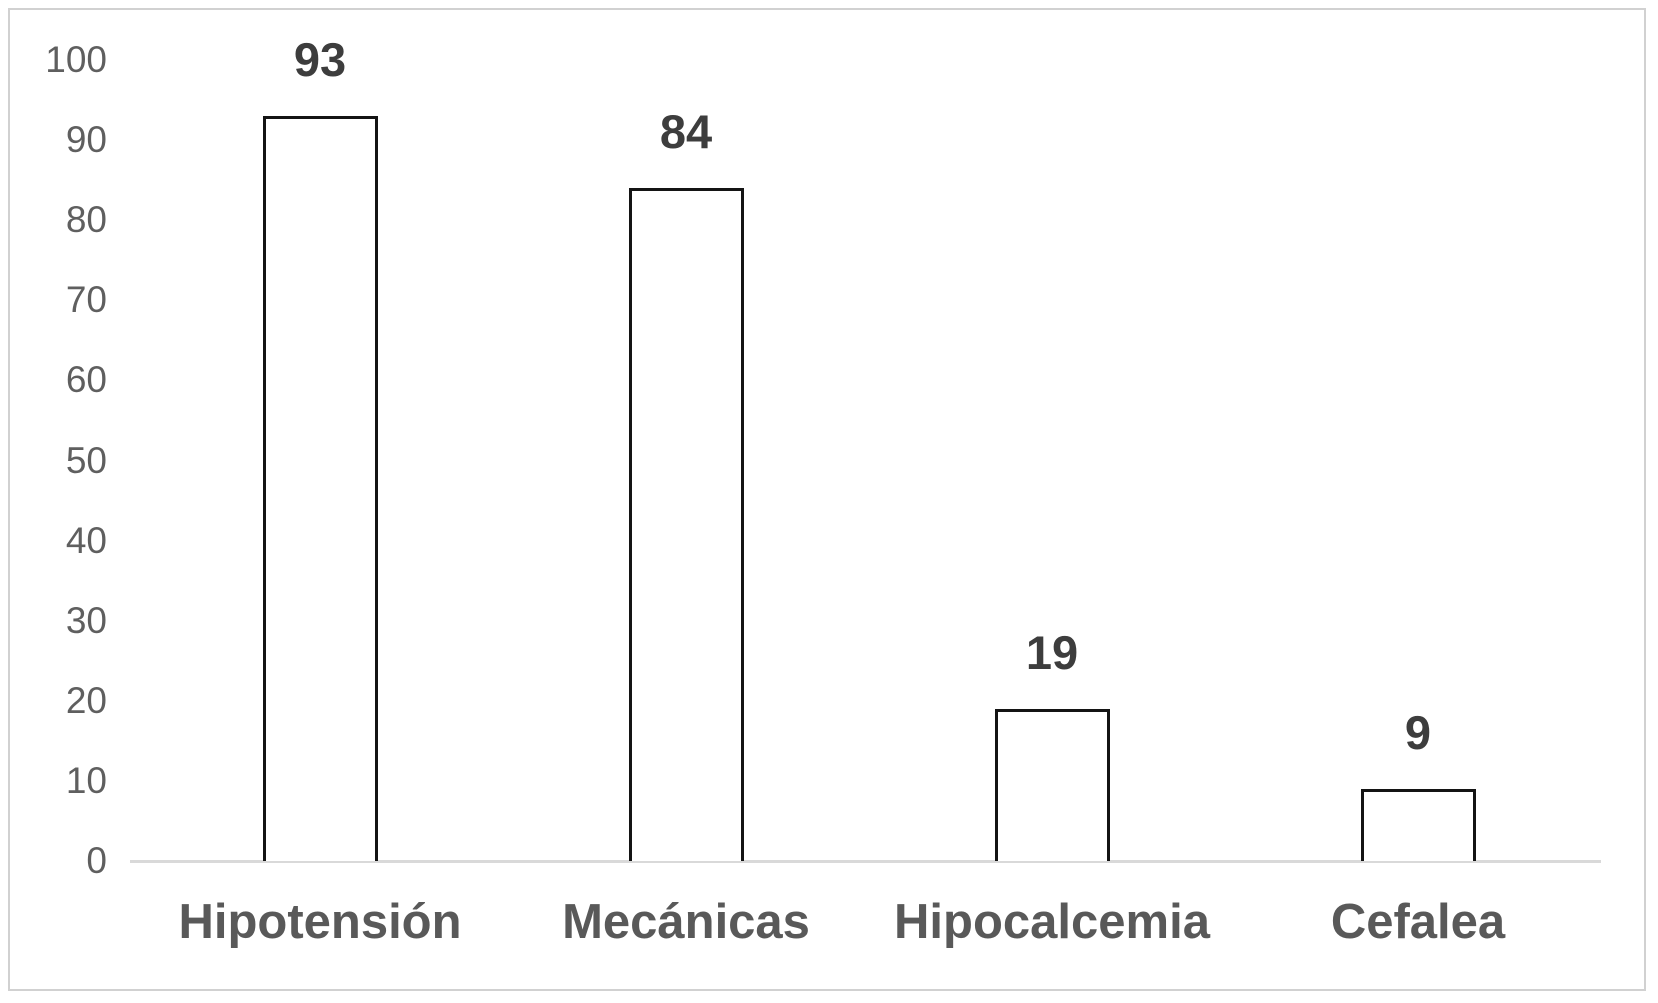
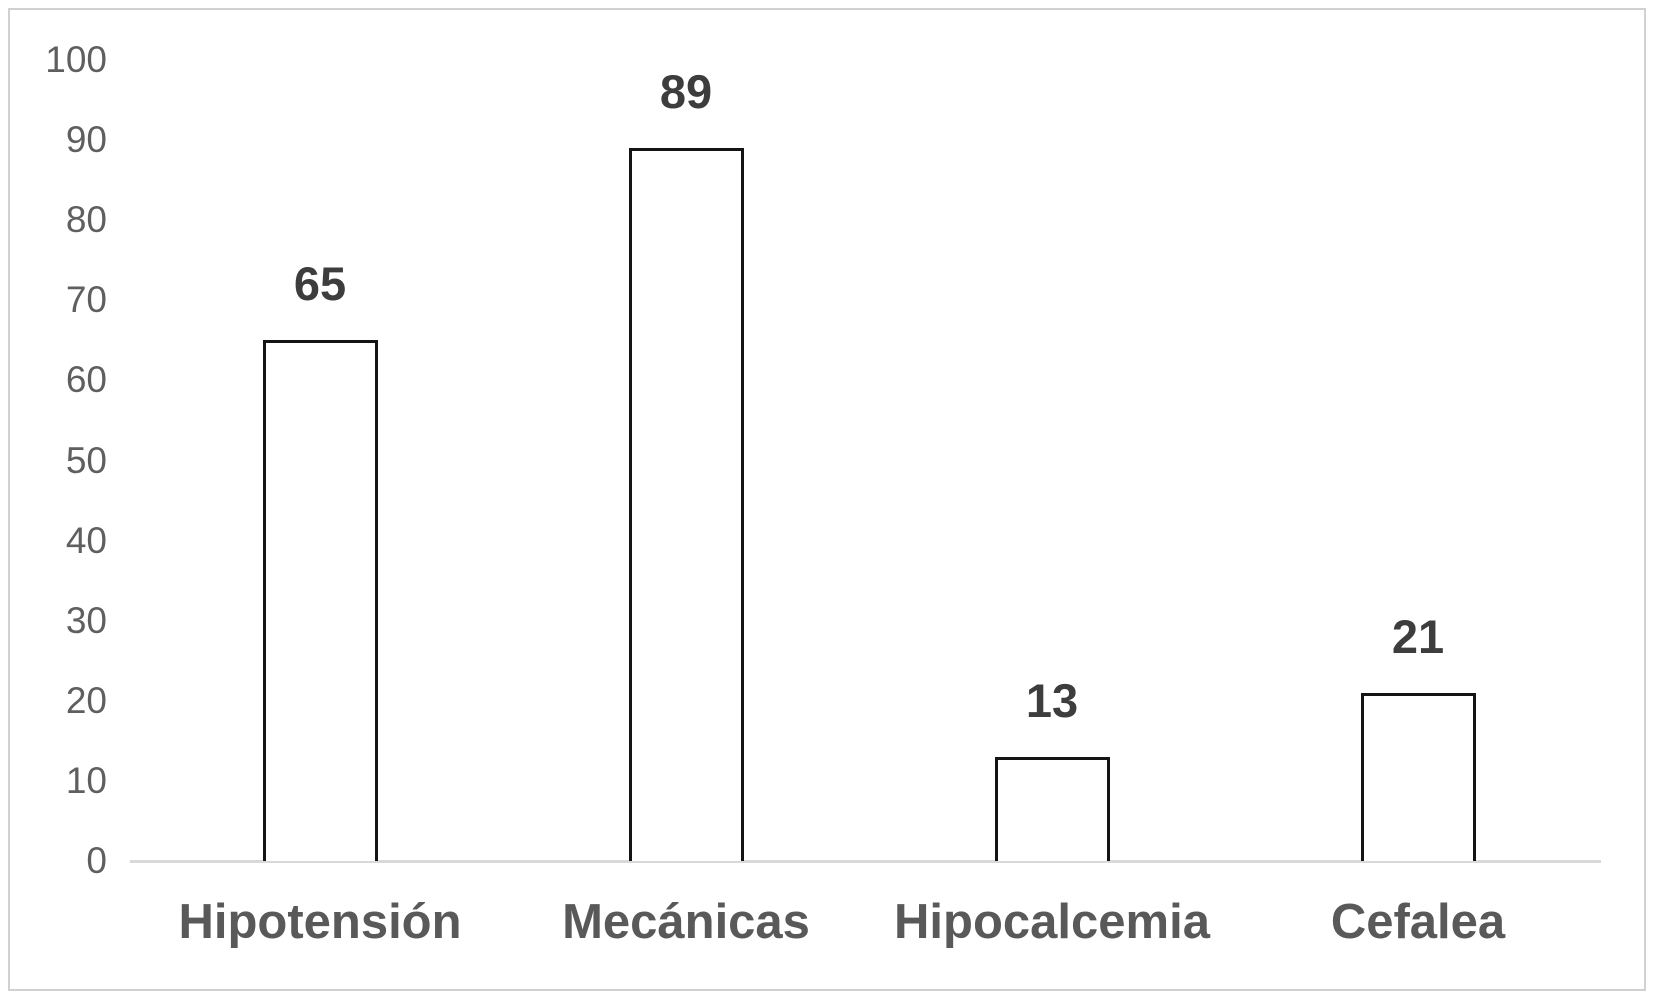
Hipotensión: 93 -> 65
Mecánicas: 84 -> 89
Hipocalcemia: 19 -> 13
Cefalea: 9 -> 21
